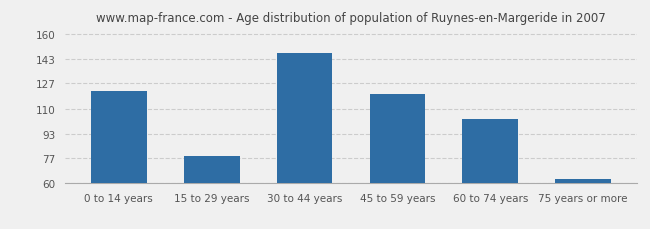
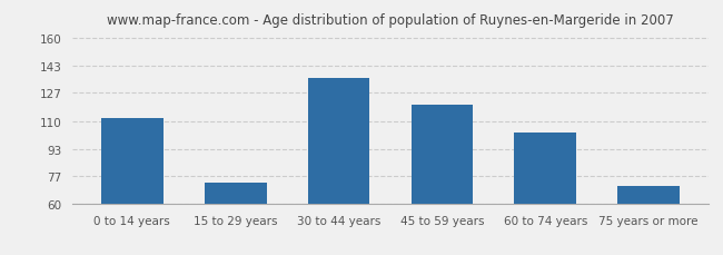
0 to 14 years: 122 -> 112
15 to 29 years: 78 -> 73
30 to 44 years: 147 -> 136
75 years or more: 63 -> 71
